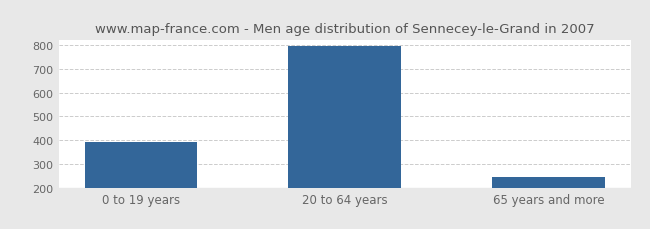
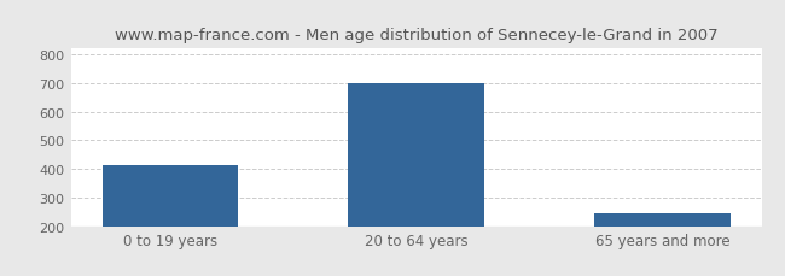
0 to 19 years: 390 -> 415
20 to 64 years: 797 -> 700
